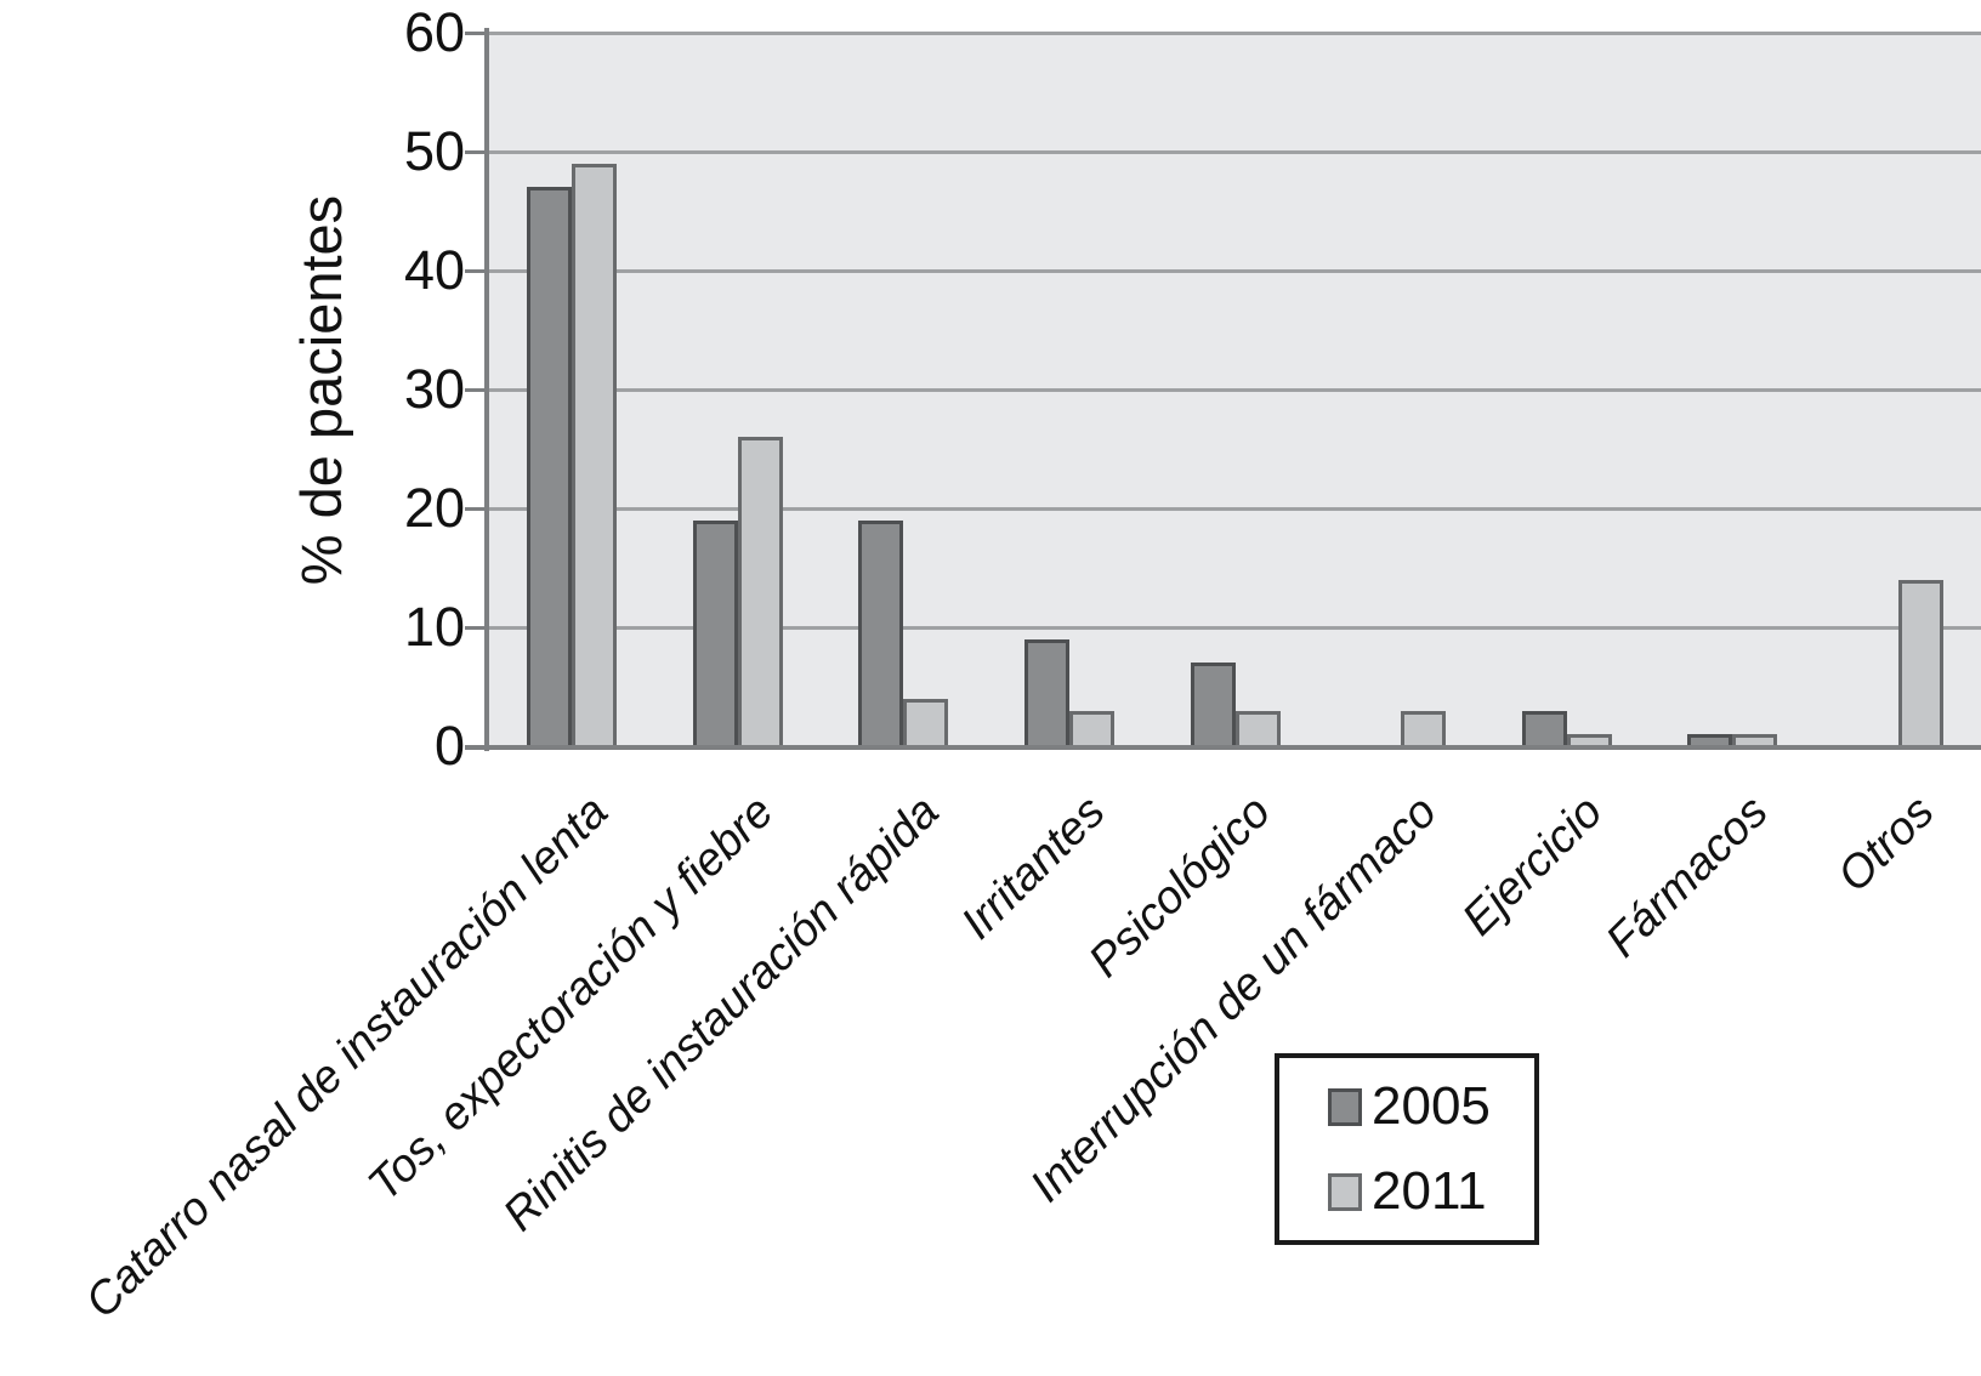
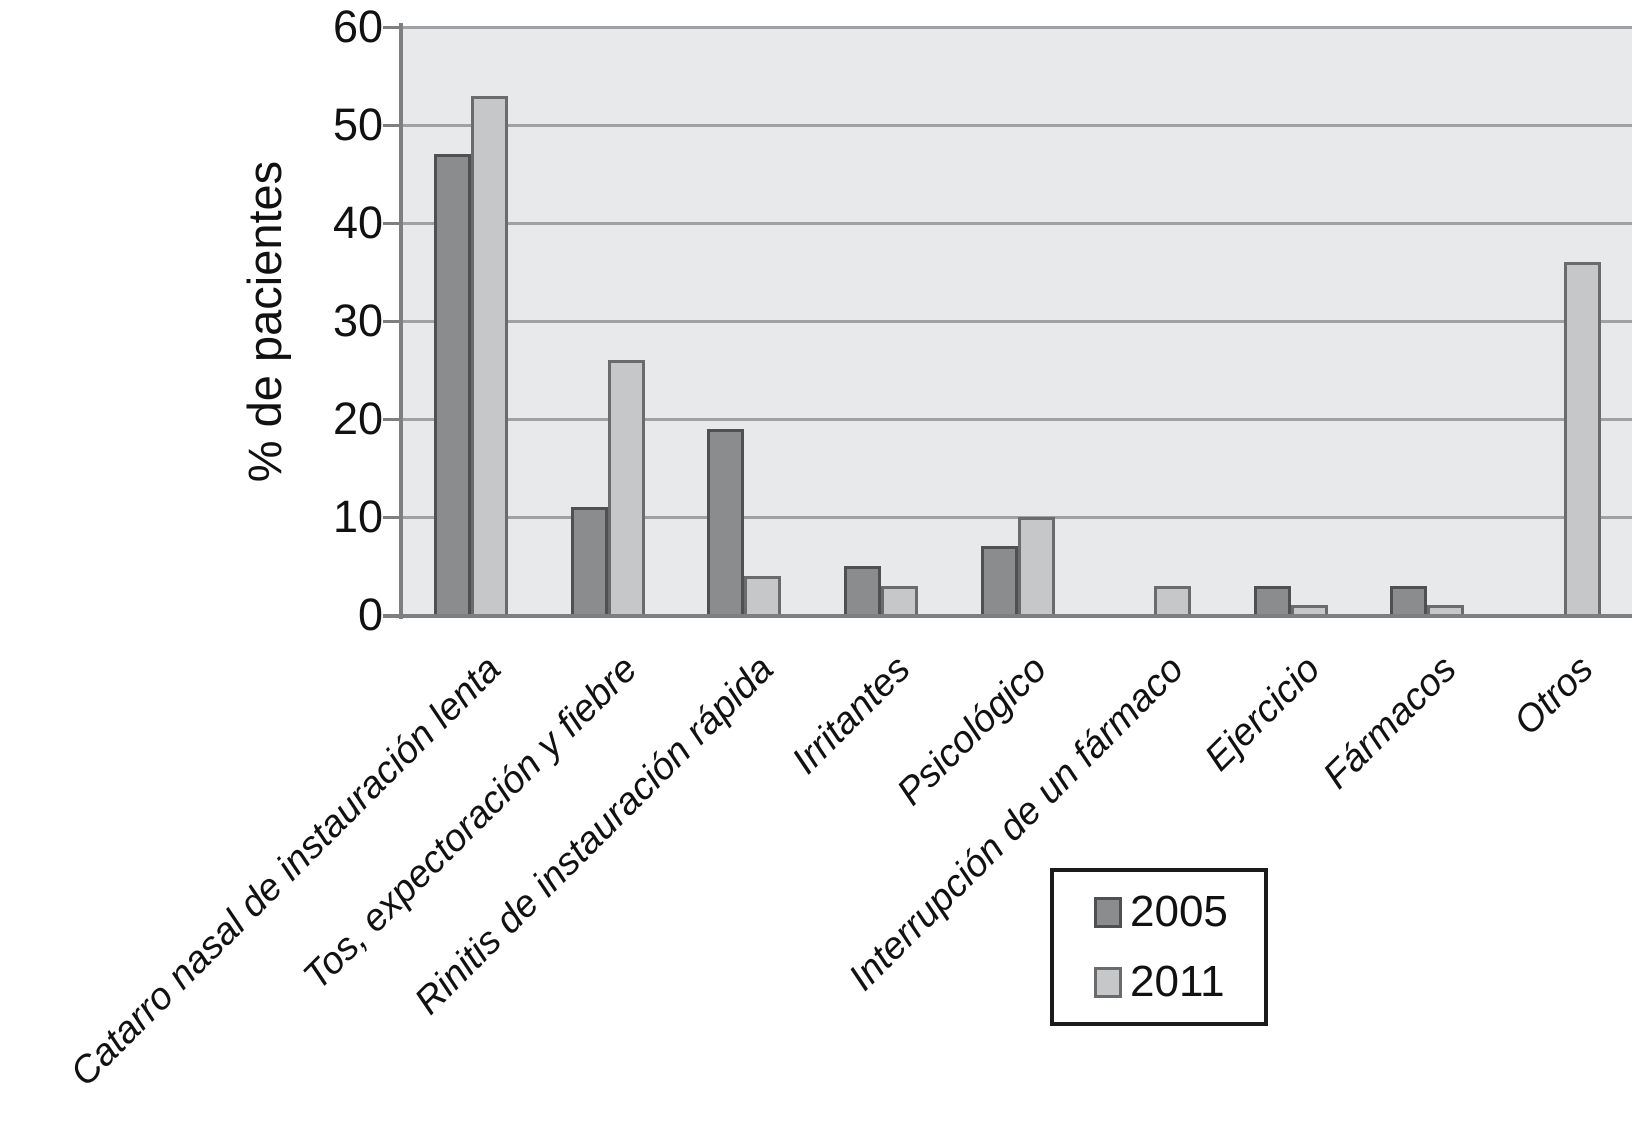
2011/Catarro nasal de instauración lenta: 49 -> 53
2005/Tos, expectoración y fiebre: 19 -> 11
2005/Irritantes: 9 -> 5
2011/Psicológico: 3 -> 10
2005/Fármacos: 1 -> 3
2011/Otros: 14 -> 36
